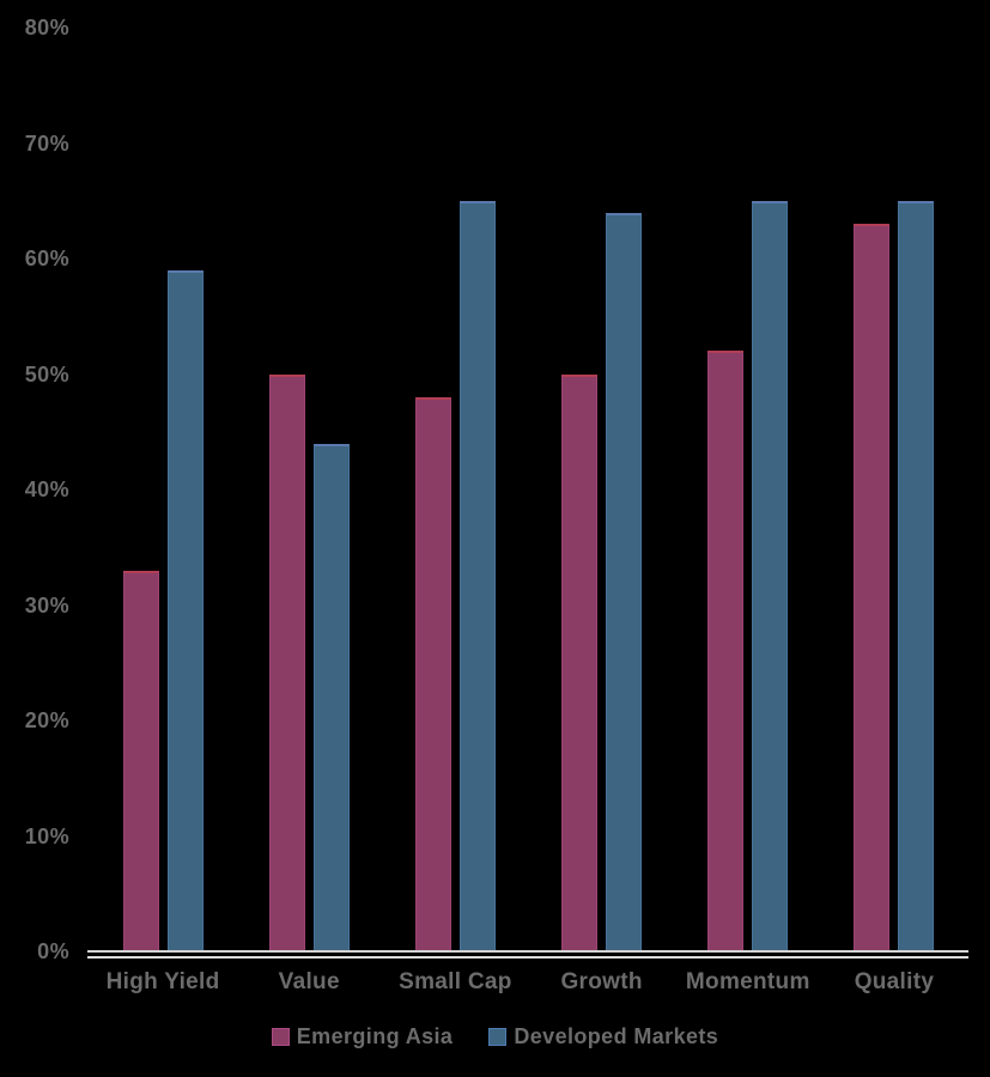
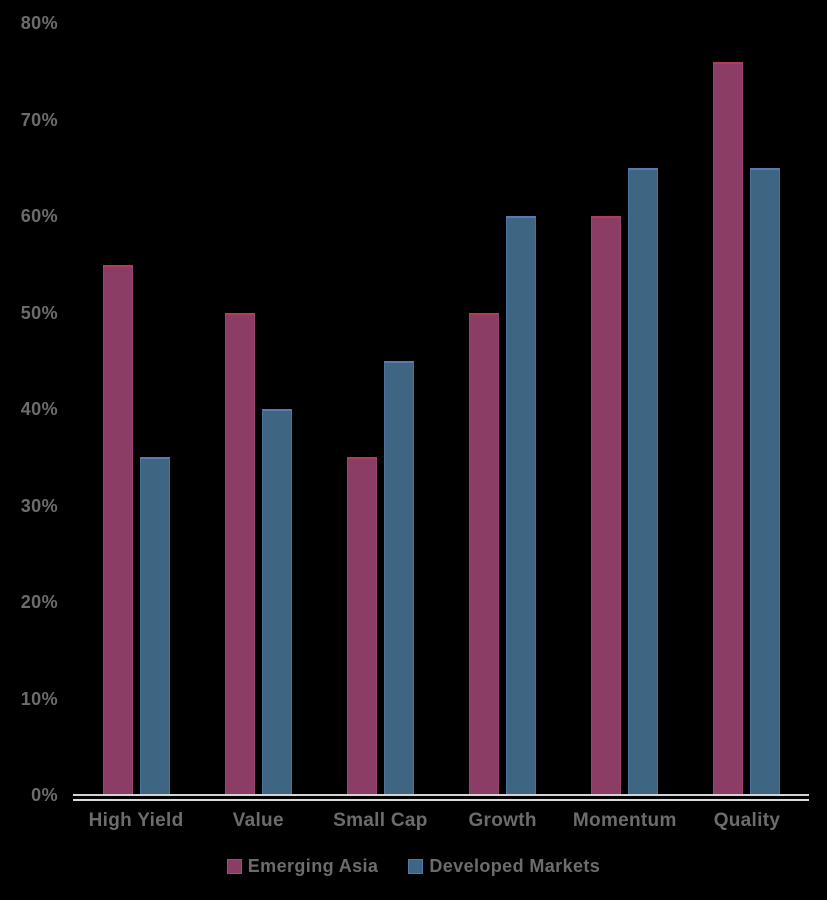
Emerging Asia/High Yield: 33% -> 55%
Developed Markets/High Yield: 59% -> 35%
Developed Markets/Value: 44% -> 40%
Emerging Asia/Small Cap: 48% -> 35%
Developed Markets/Small Cap: 65% -> 45%
Developed Markets/Growth: 64% -> 60%
Emerging Asia/Momentum: 52% -> 60%
Emerging Asia/Quality: 63% -> 76%
